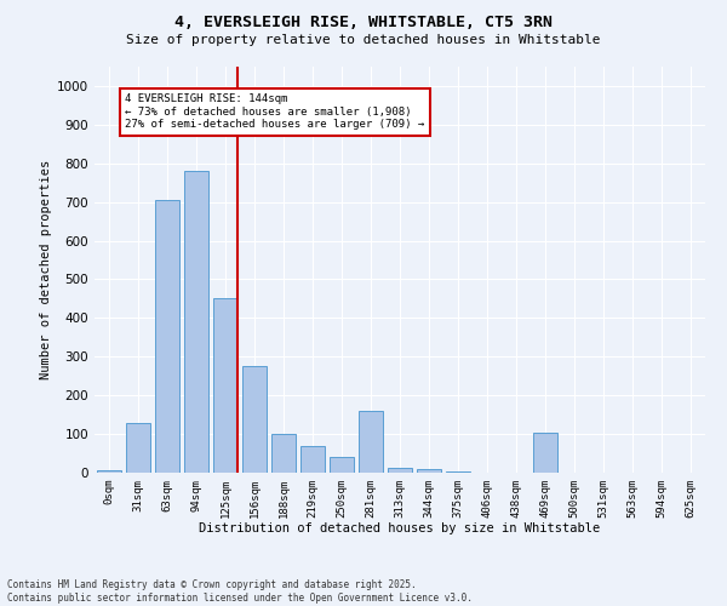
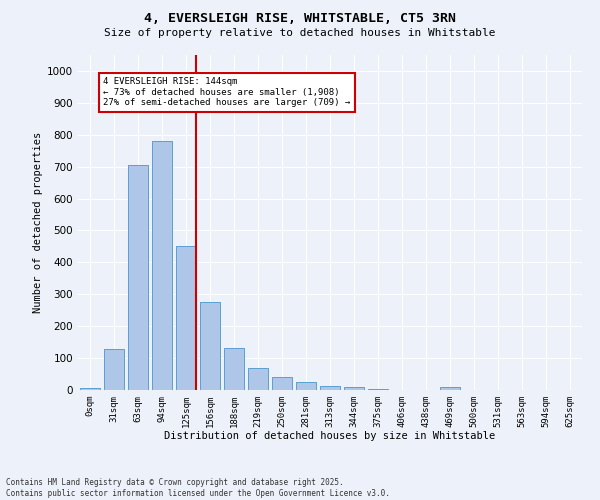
188sqm: 100 -> 132
281sqm: 160 -> 25
469sqm: 105 -> 8
